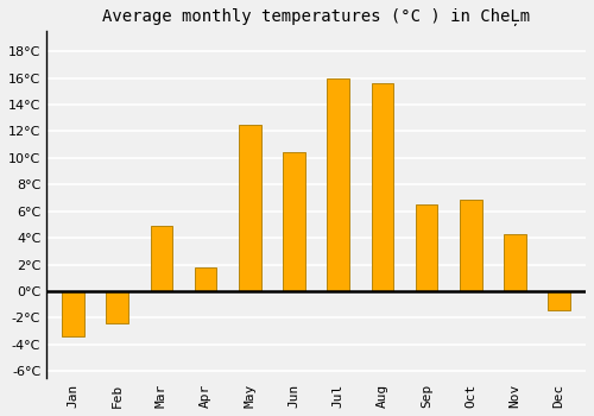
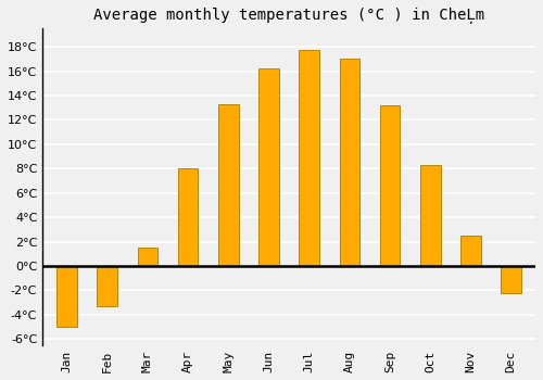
Jan: -3.4°C -> -5.0°C
Feb: -2.4°C -> -3.3°C
Mar: 4.9°C -> 1.5°C
Apr: 1.8°C -> 8.0°C
May: 12.5°C -> 13.3°C
Jun: 10.4°C -> 16.2°C
Jul: 16.0°C -> 17.7°C
Aug: 15.6°C -> 17.0°C
Sep: 6.5°C -> 13.2°C
Oct: 6.9°C -> 8.3°C
Nov: 4.3°C -> 2.5°C
Dec: -1.4°C -> -2.2°C
